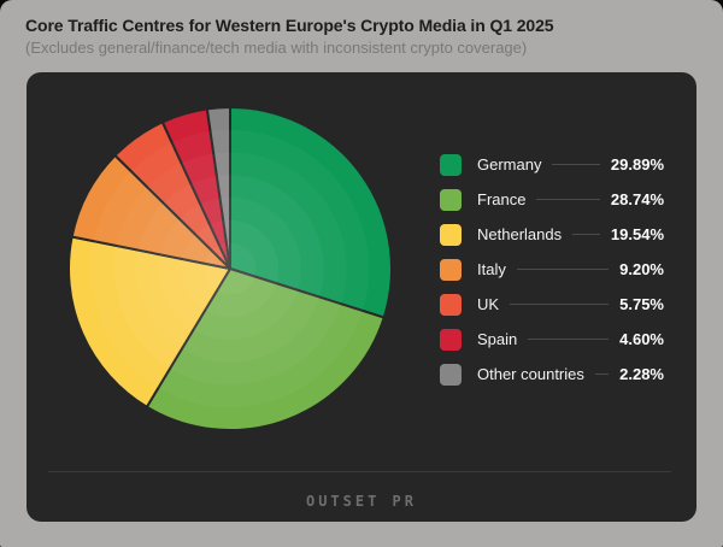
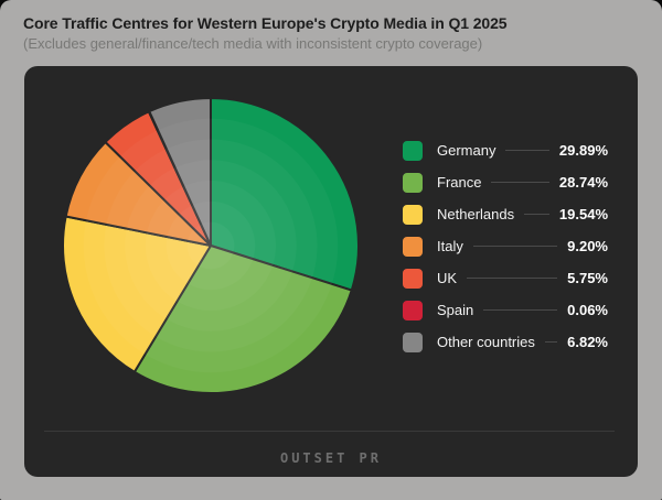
Spain: 4.60% -> 0.06%
Other countries: 2.28% -> 6.82%
